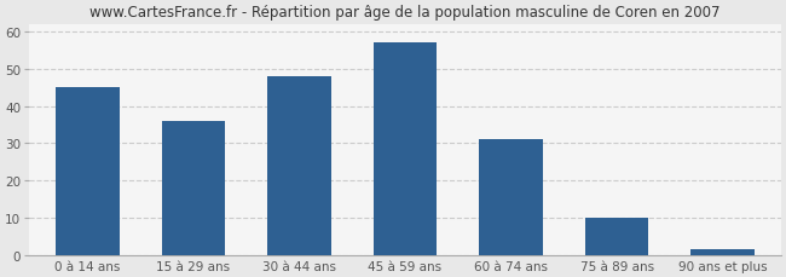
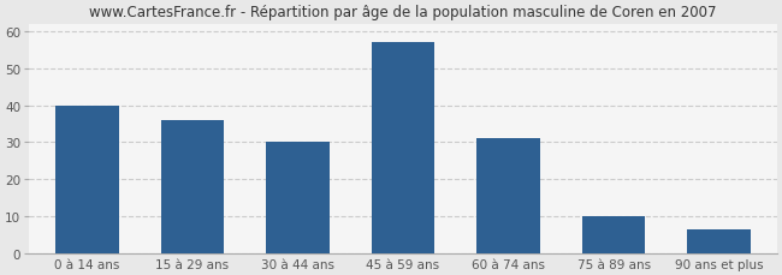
0 à 14 ans: 45.0 -> 40.0
30 à 44 ans: 48.0 -> 30.0
90 ans et plus: 1.5 -> 6.5
